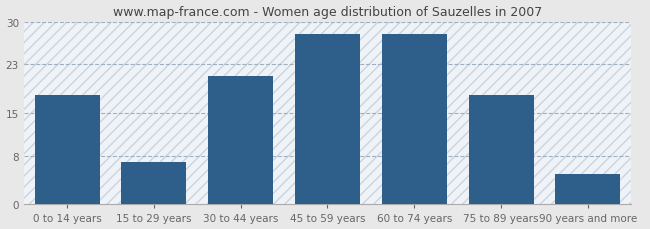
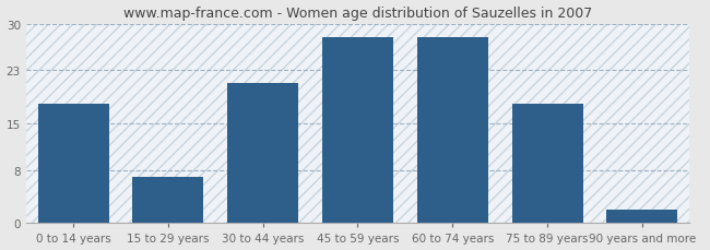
90 years and more: 5 -> 2
